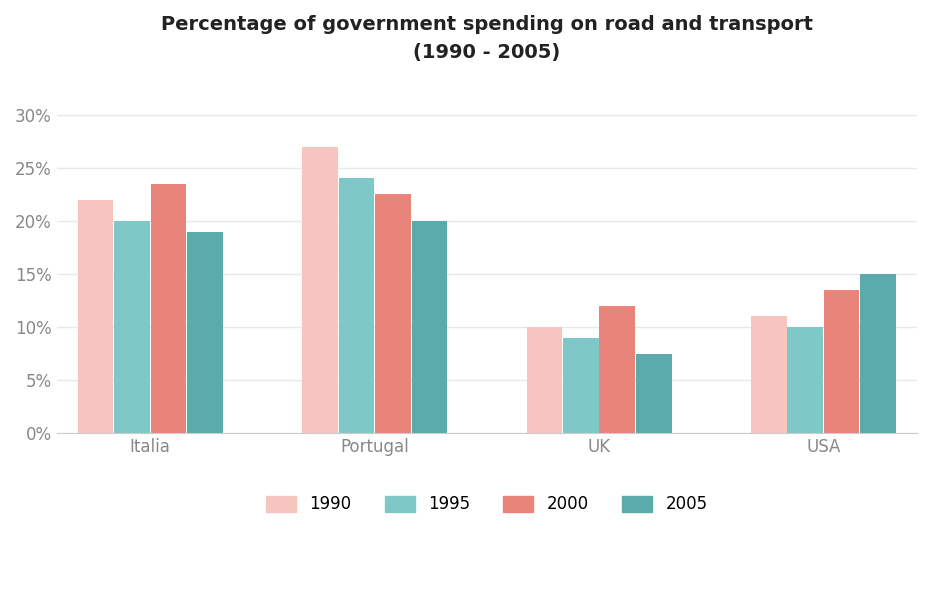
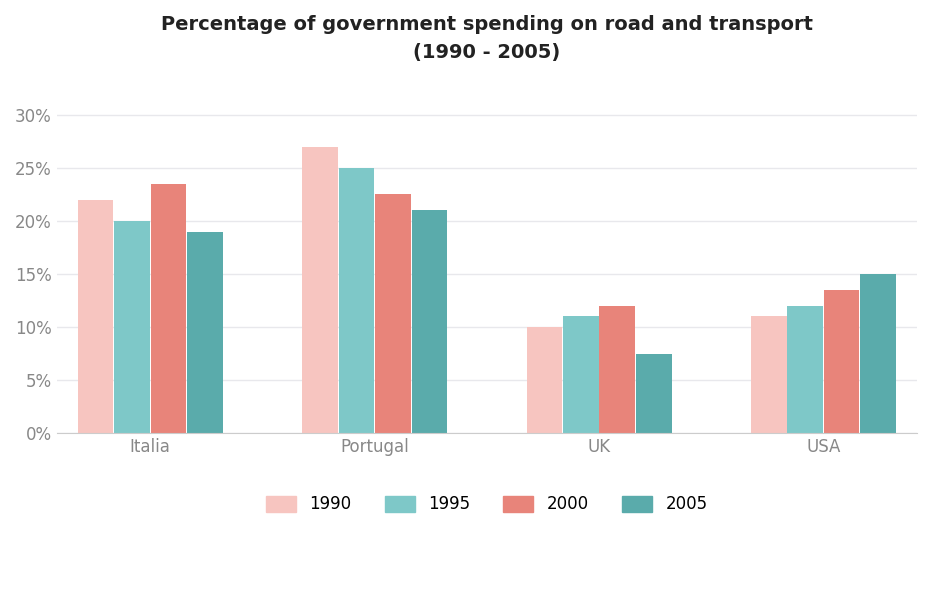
1995/Portugal: 24% -> 25%
2005/Portugal: 20.0% -> 21.0%
1995/UK: 9% -> 11%
1995/USA: 10% -> 12%
